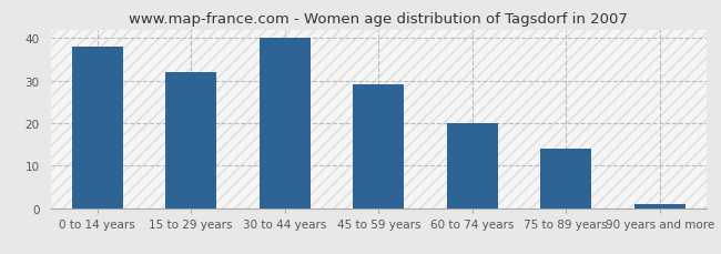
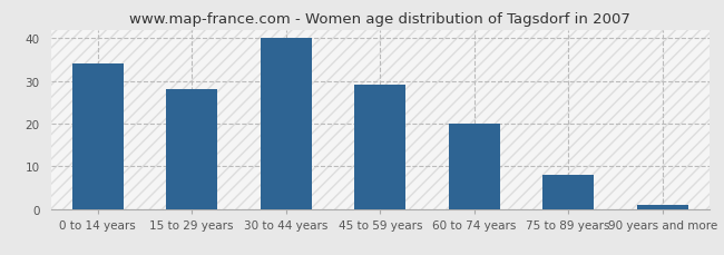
0 to 14 years: 38 -> 34
15 to 29 years: 32 -> 28
75 to 89 years: 14 -> 8
